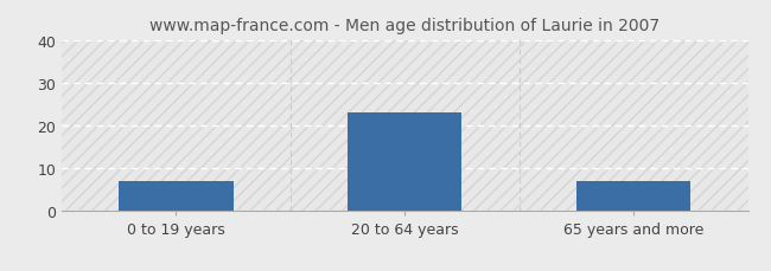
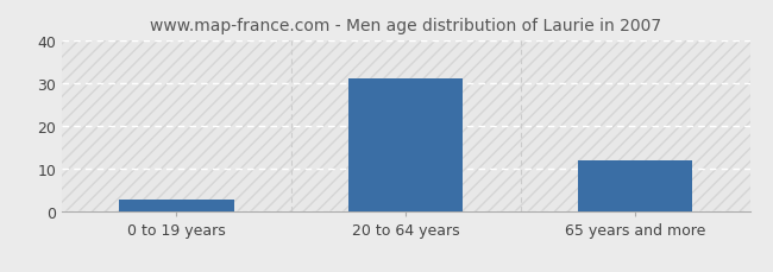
0 to 19 years: 7 -> 3
20 to 64 years: 23 -> 31
65 years and more: 7 -> 12
